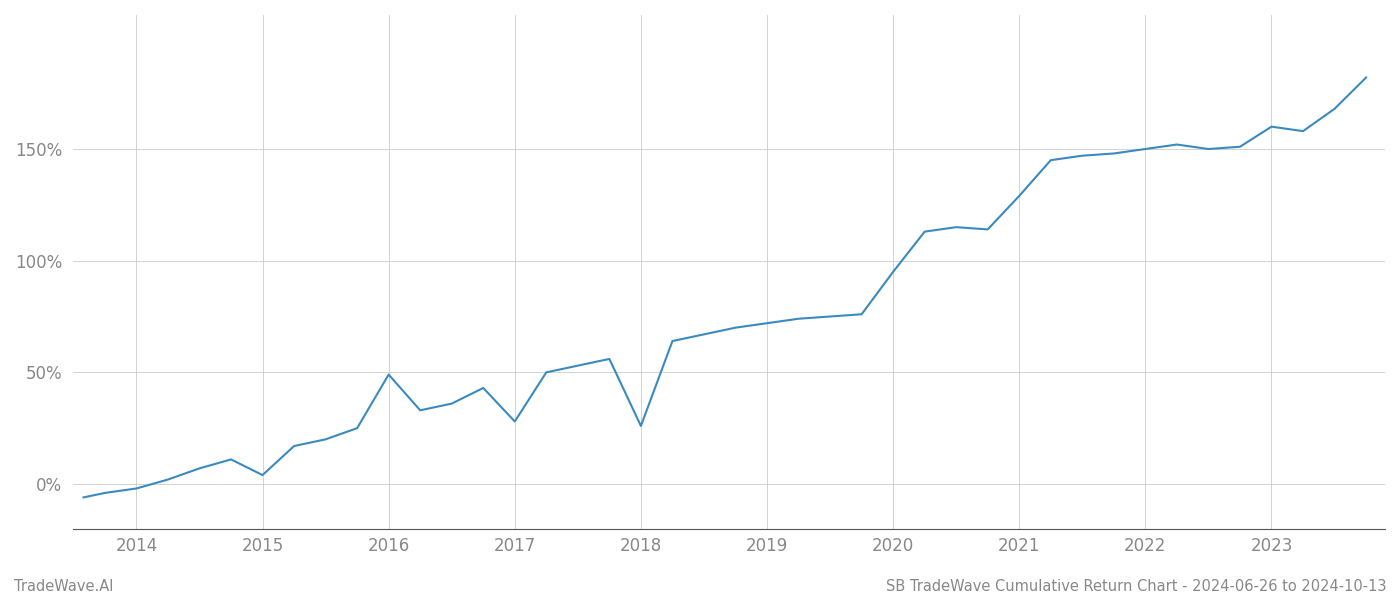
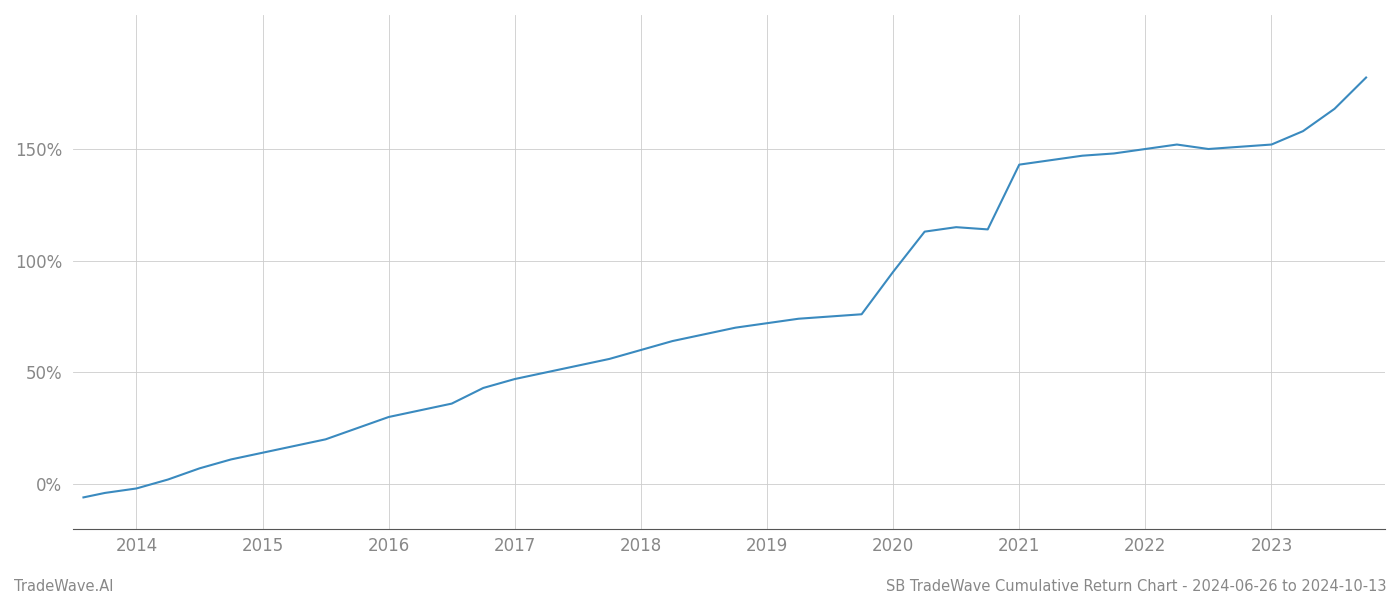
2015: 4% -> 14%
2016: 49% -> 30%
2017: 28% -> 47%
2018: 26% -> 60%
2021: 129% -> 143%
2023: 160% -> 152%
